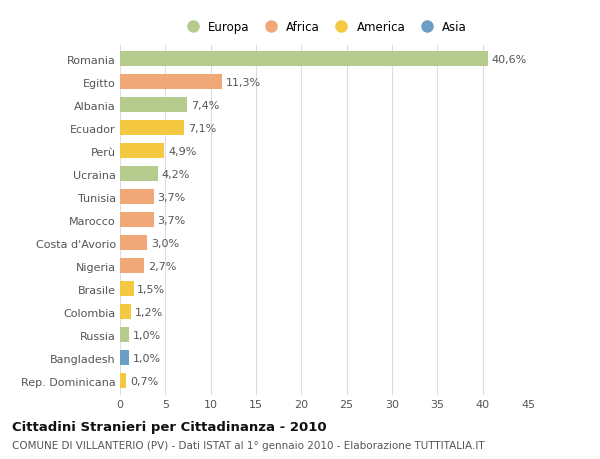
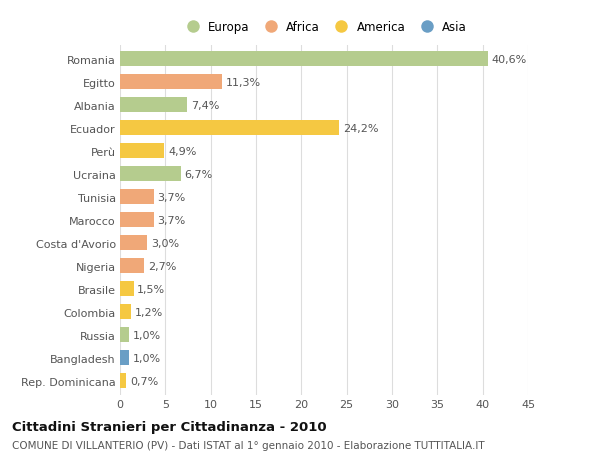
Ecuador: 7,1% -> 24,2%
Ucraina: 4,2% -> 6,7%
